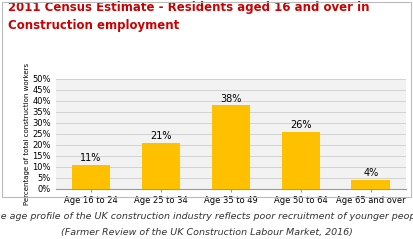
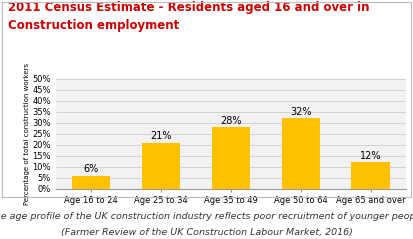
Age 16 to 24: 11% -> 6%
Age 35 to 49: 38% -> 28%
Age 50 to 64: 26% -> 32%
Age 65 and over: 4% -> 12%
